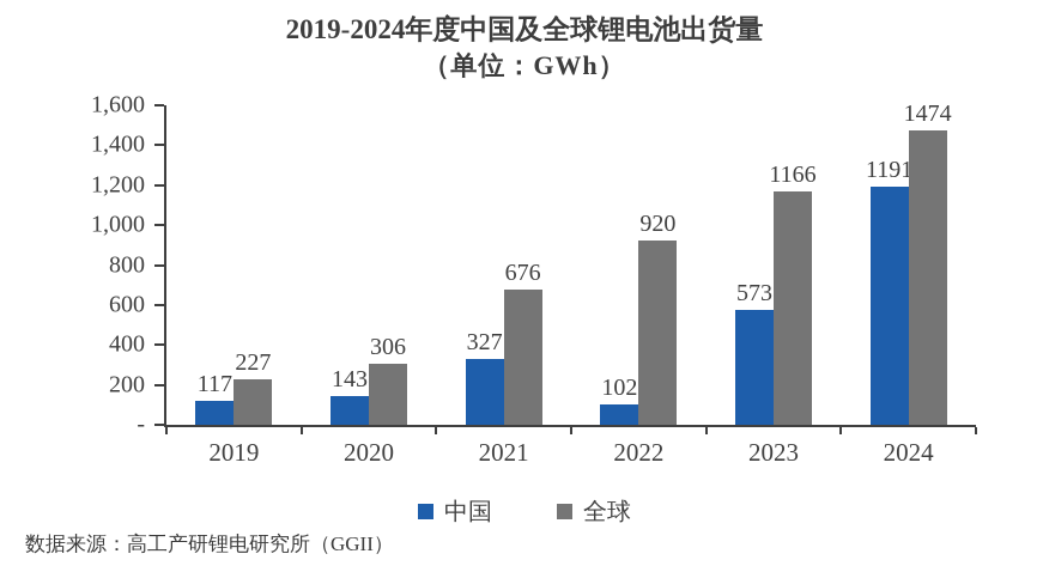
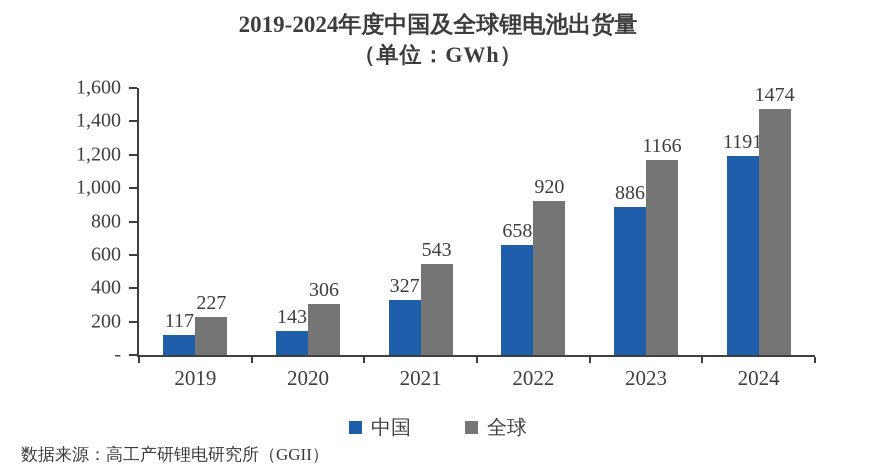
全球/2021: 676 -> 543
中国/2022: 102 -> 658
中国/2023: 573 -> 886
